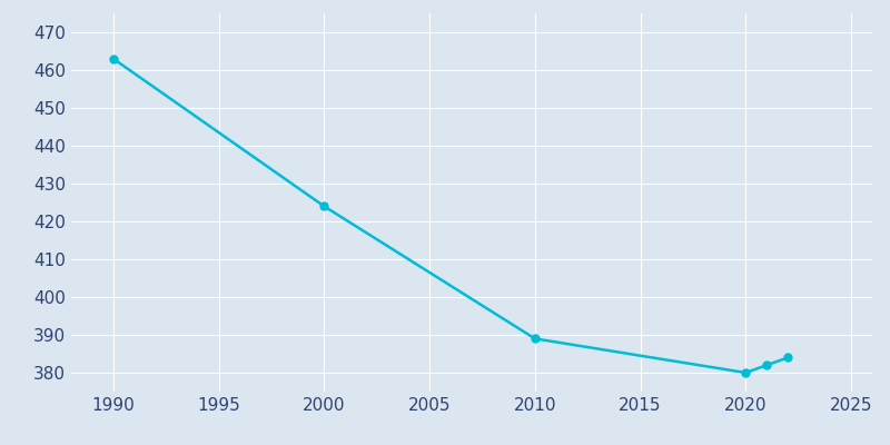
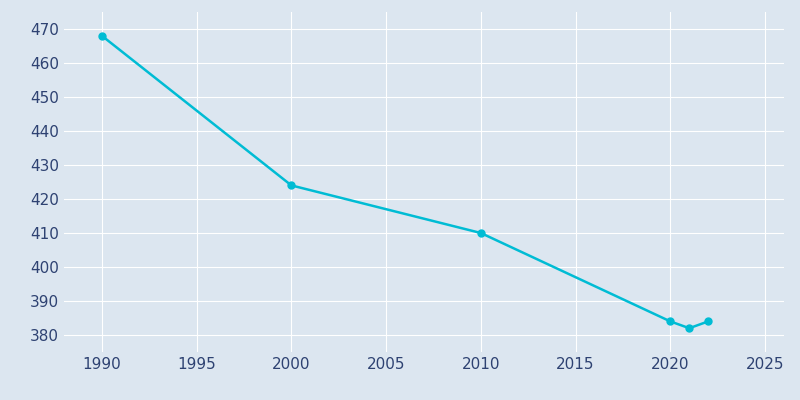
1990: 463 -> 468
2010: 389 -> 410
2020: 380 -> 384
